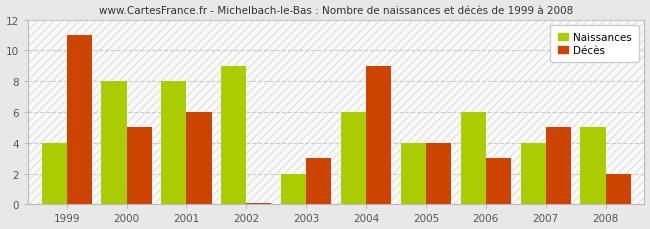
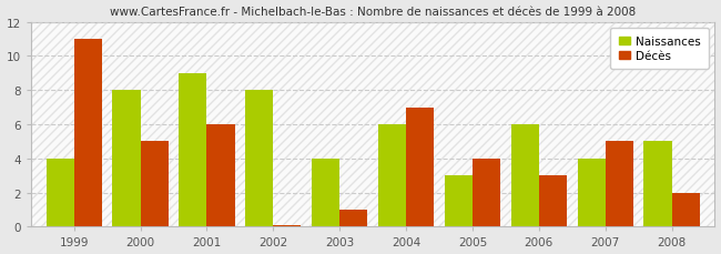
Naissances/2001: 8 -> 9
Naissances/2002: 9 -> 8
Naissances/2003: 2 -> 4
Décès/2003: 3.0 -> 1.0
Décès/2004: 9.0 -> 7.0
Naissances/2005: 4 -> 3
